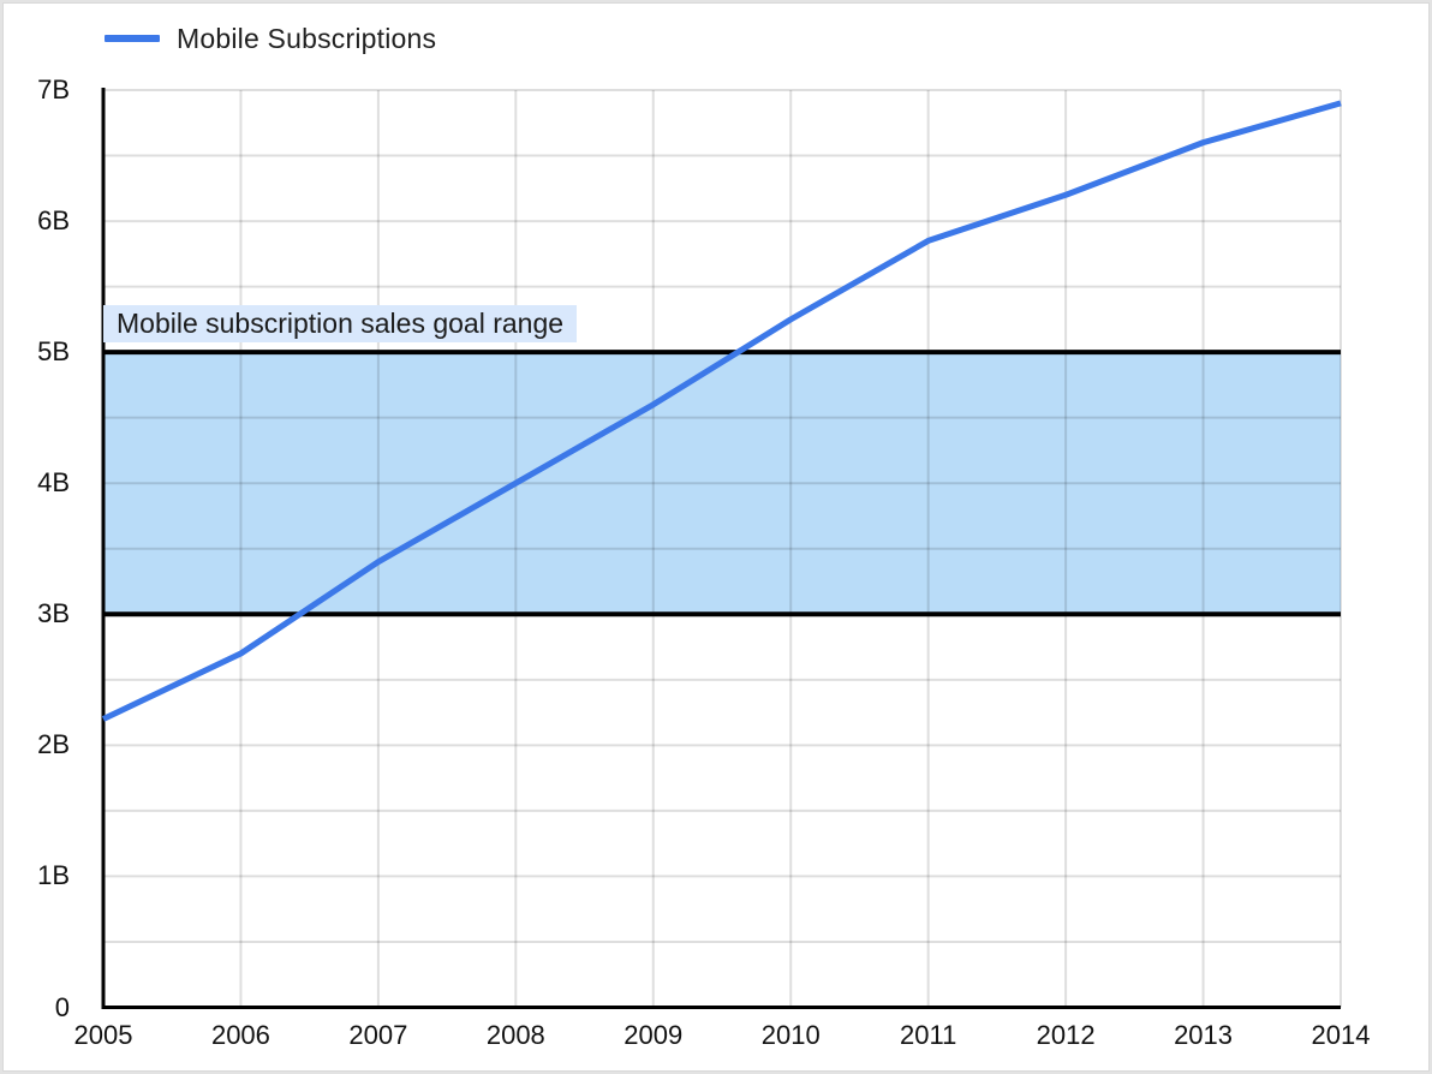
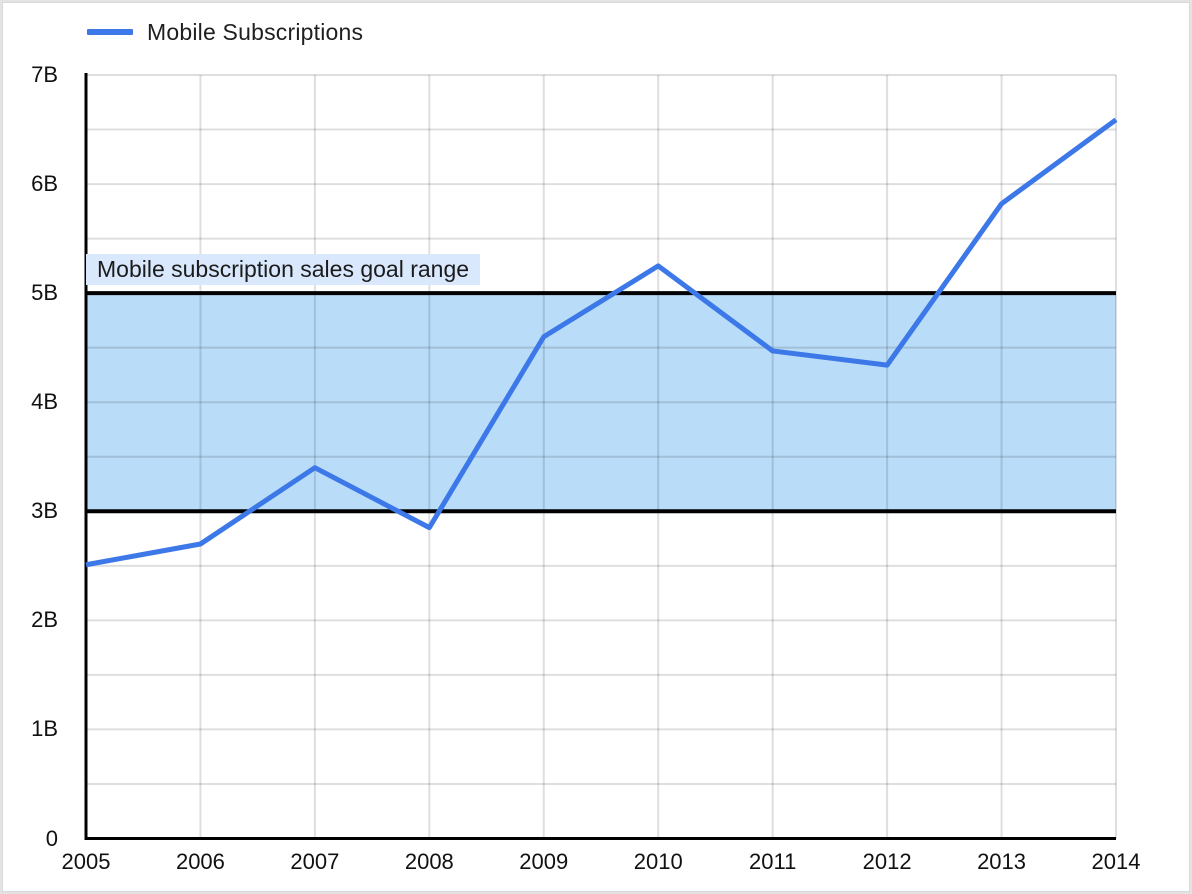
2005: 2.20B -> 2.51B
2008: 4.00B -> 2.85B
2011: 5.85B -> 4.47B
2012: 6.20B -> 4.34B
2013: 6.60B -> 5.82B
2014: 6.90B -> 6.59B
